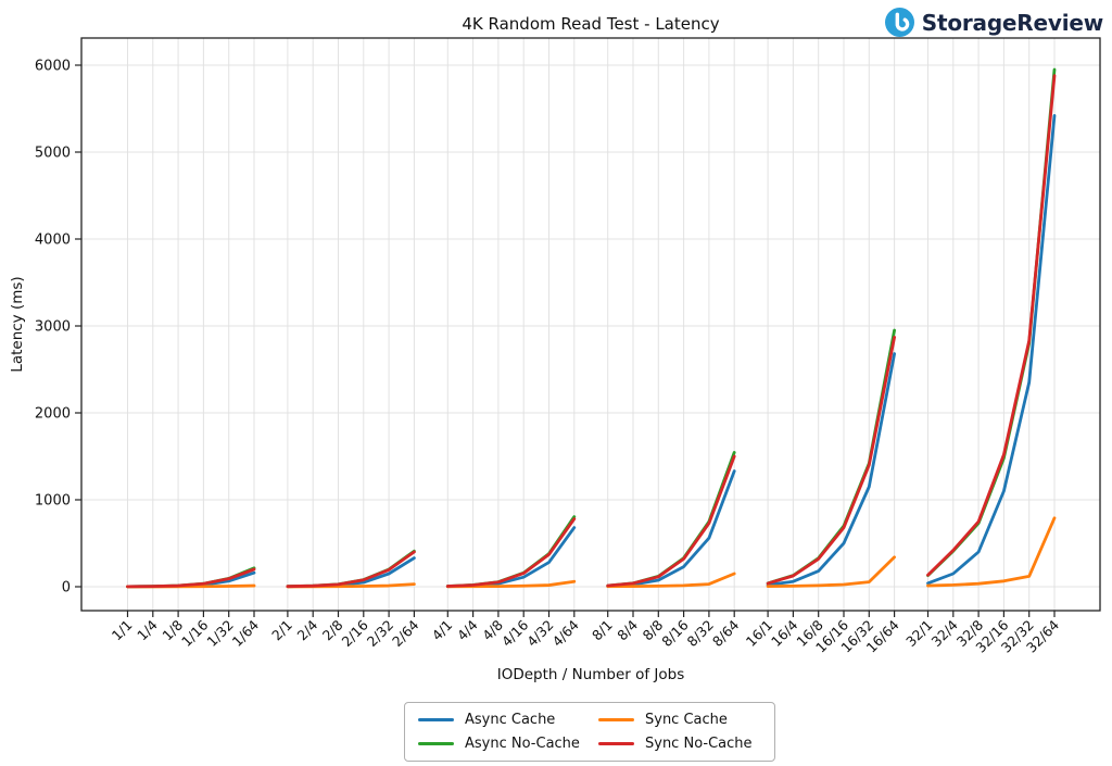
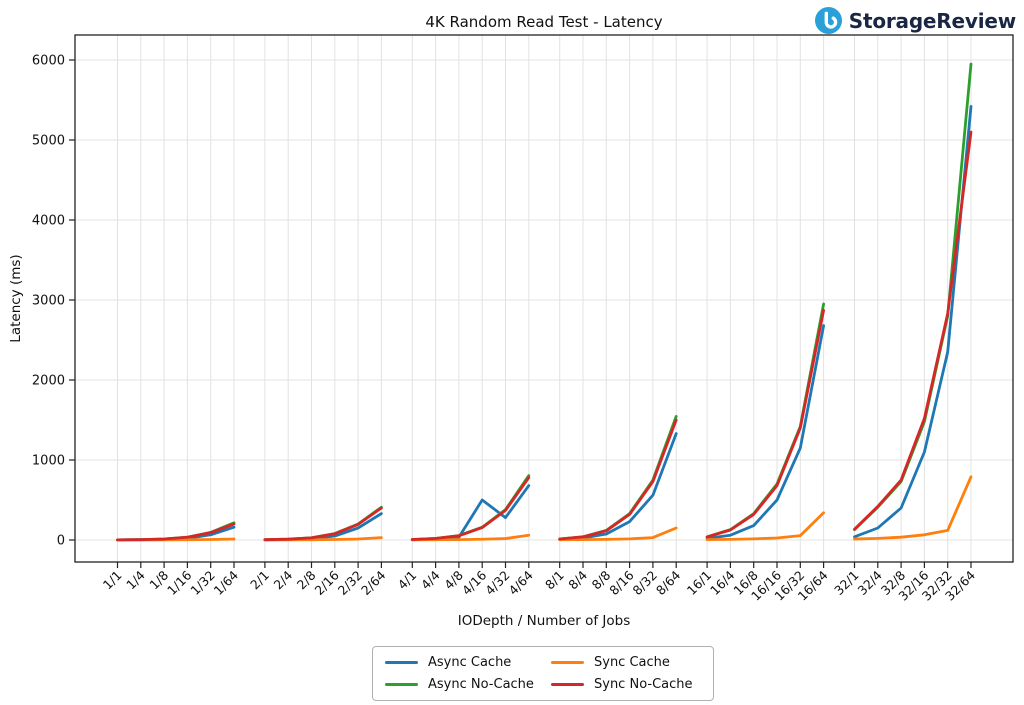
Async Cache/4/16: 100 -> 500
Sync No-Cache/32/64: 5900 -> 5100
